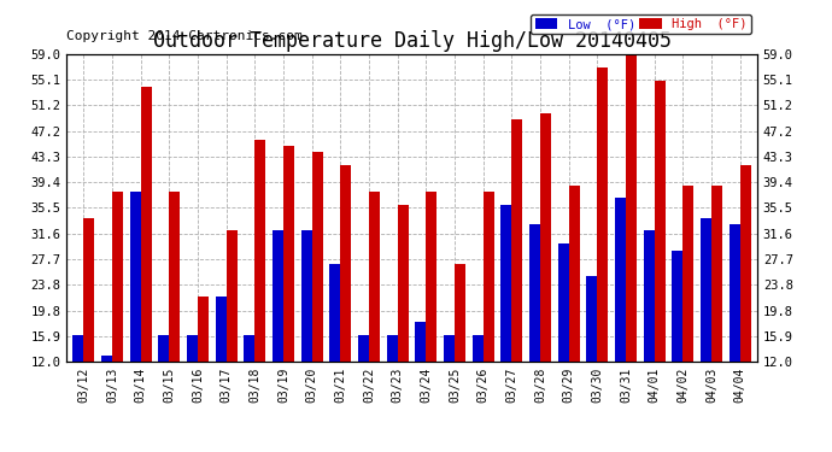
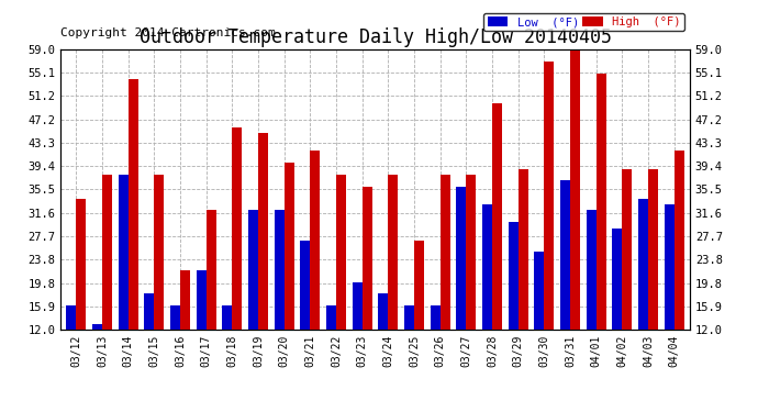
Low (°F)/03/15: 16 -> 18
High (°F)/03/20: 44 -> 40
Low (°F)/03/23: 16 -> 20
High (°F)/03/27: 49 -> 38
